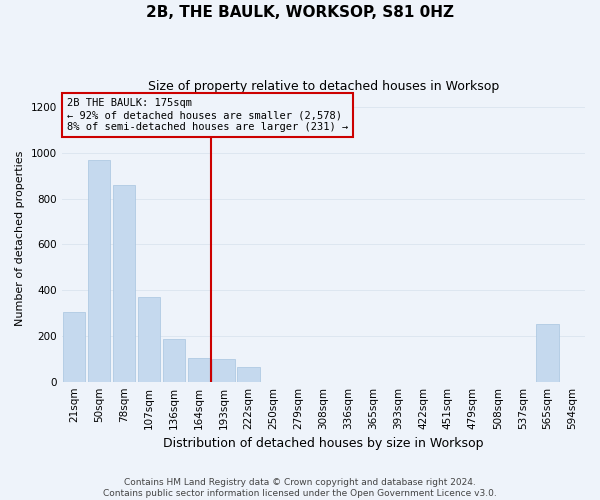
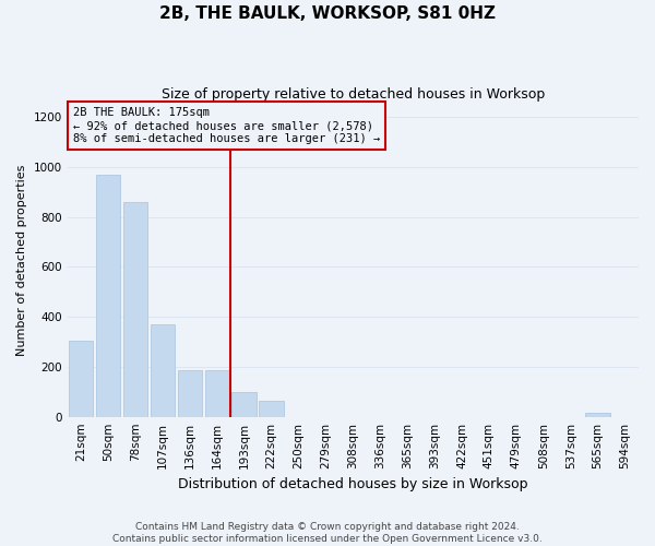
164sqm: 105 -> 185
565sqm: 250 -> 15
